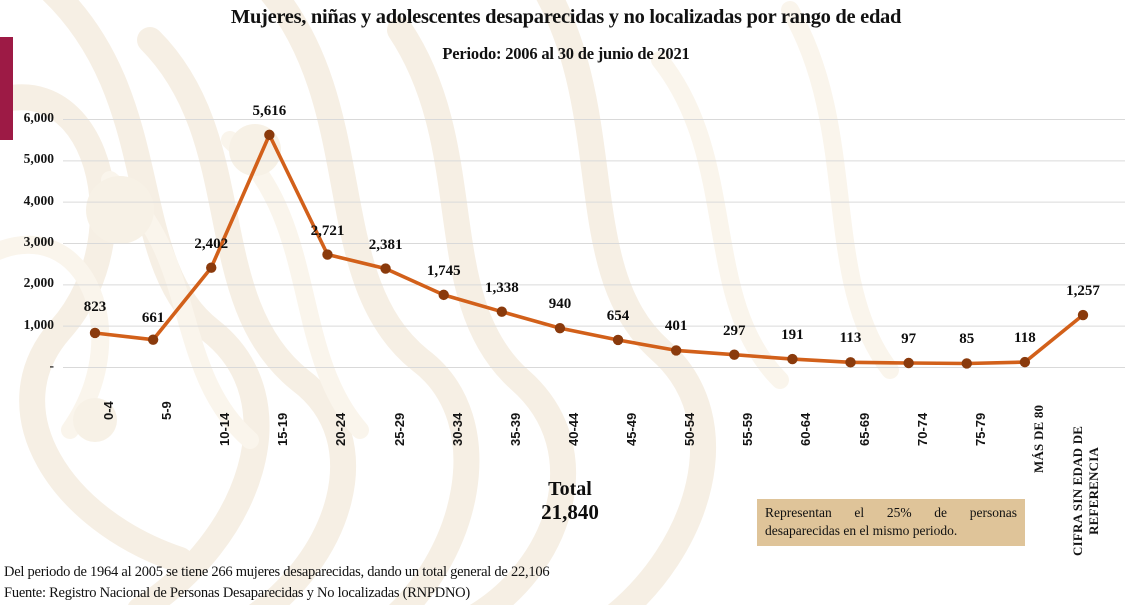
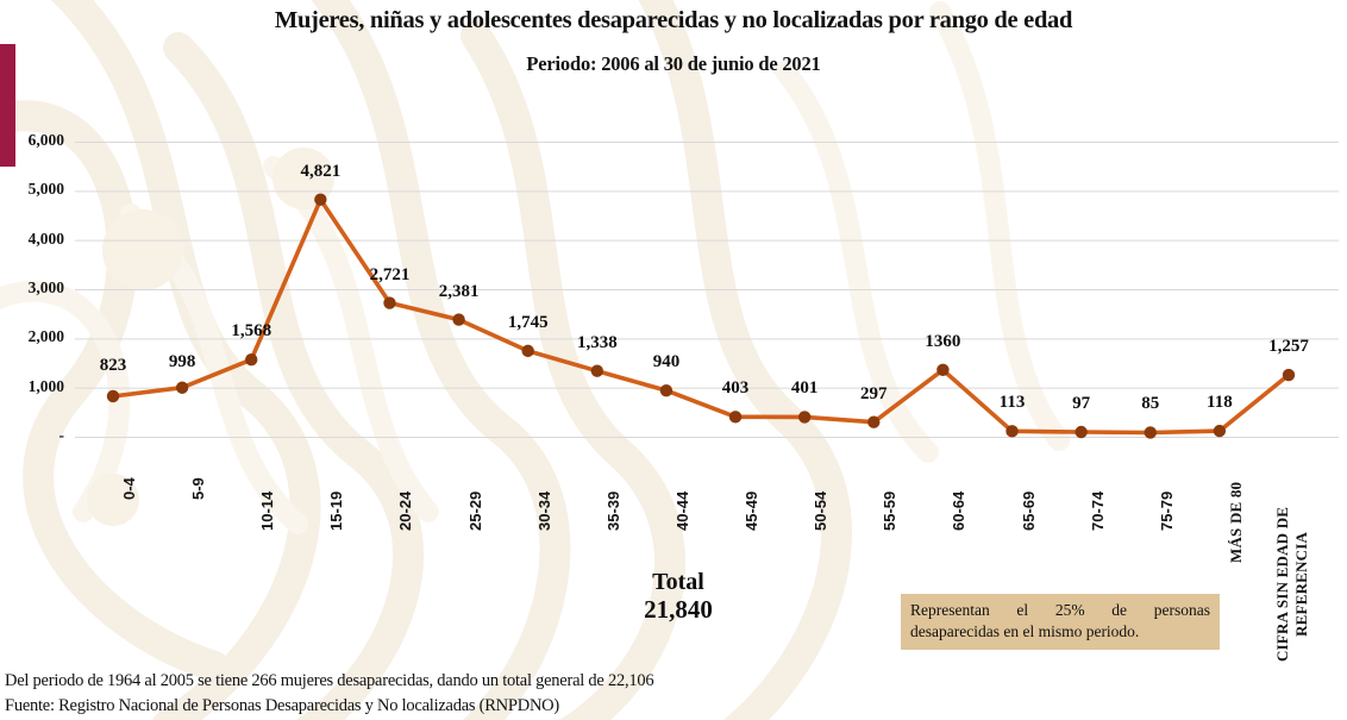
5-9: 661 -> 998
10-14: 2,402 -> 1,568
15-19: 5,616 -> 4,821
45-49: 654 -> 403
60-64: 191 -> 1360
